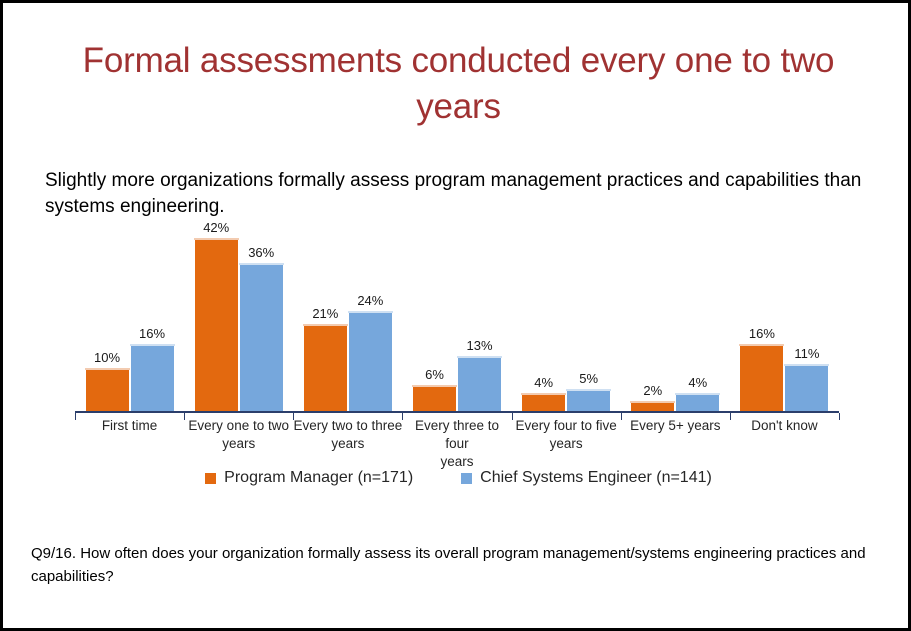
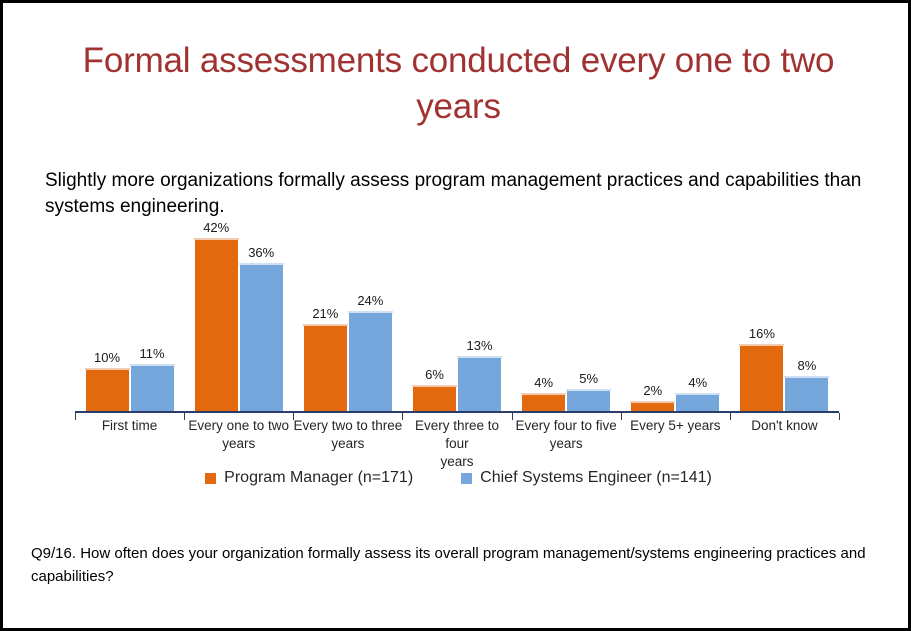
Chief Systems Engineer (n=141)/First time: 16% -> 11%
Chief Systems Engineer (n=141)/Don't know: 11% -> 8%
